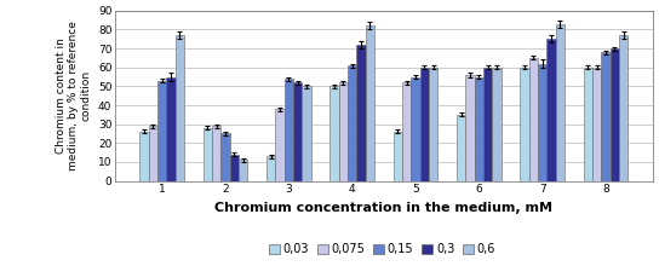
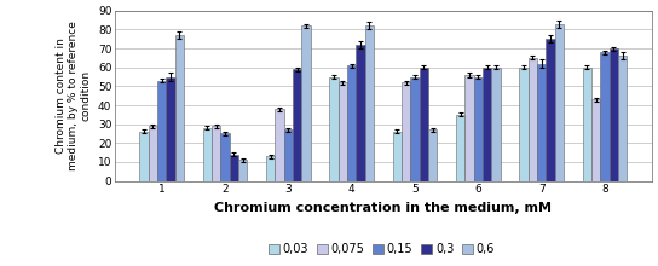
0,15/3: 54 -> 27
0,3/3: 52 -> 59
0,6/3: 50 -> 82
0,03/4: 50 -> 55
0,6/5: 60 -> 27
0,075/8: 60 -> 43
0,6/8: 77 -> 66
